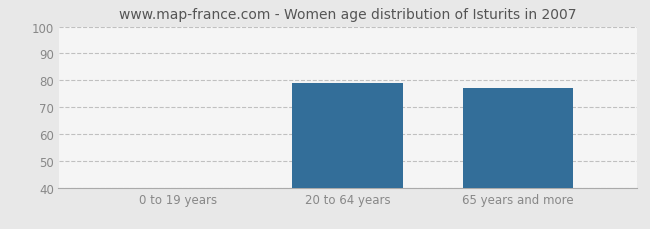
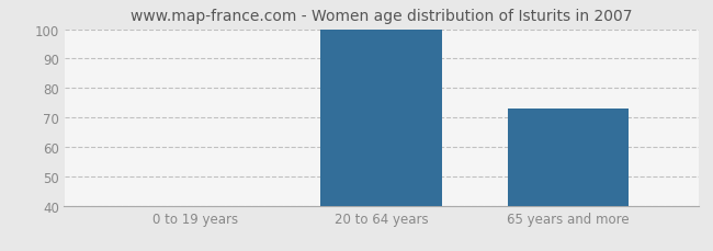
20 to 64 years: 79 -> 100
65 years and more: 77 -> 73
